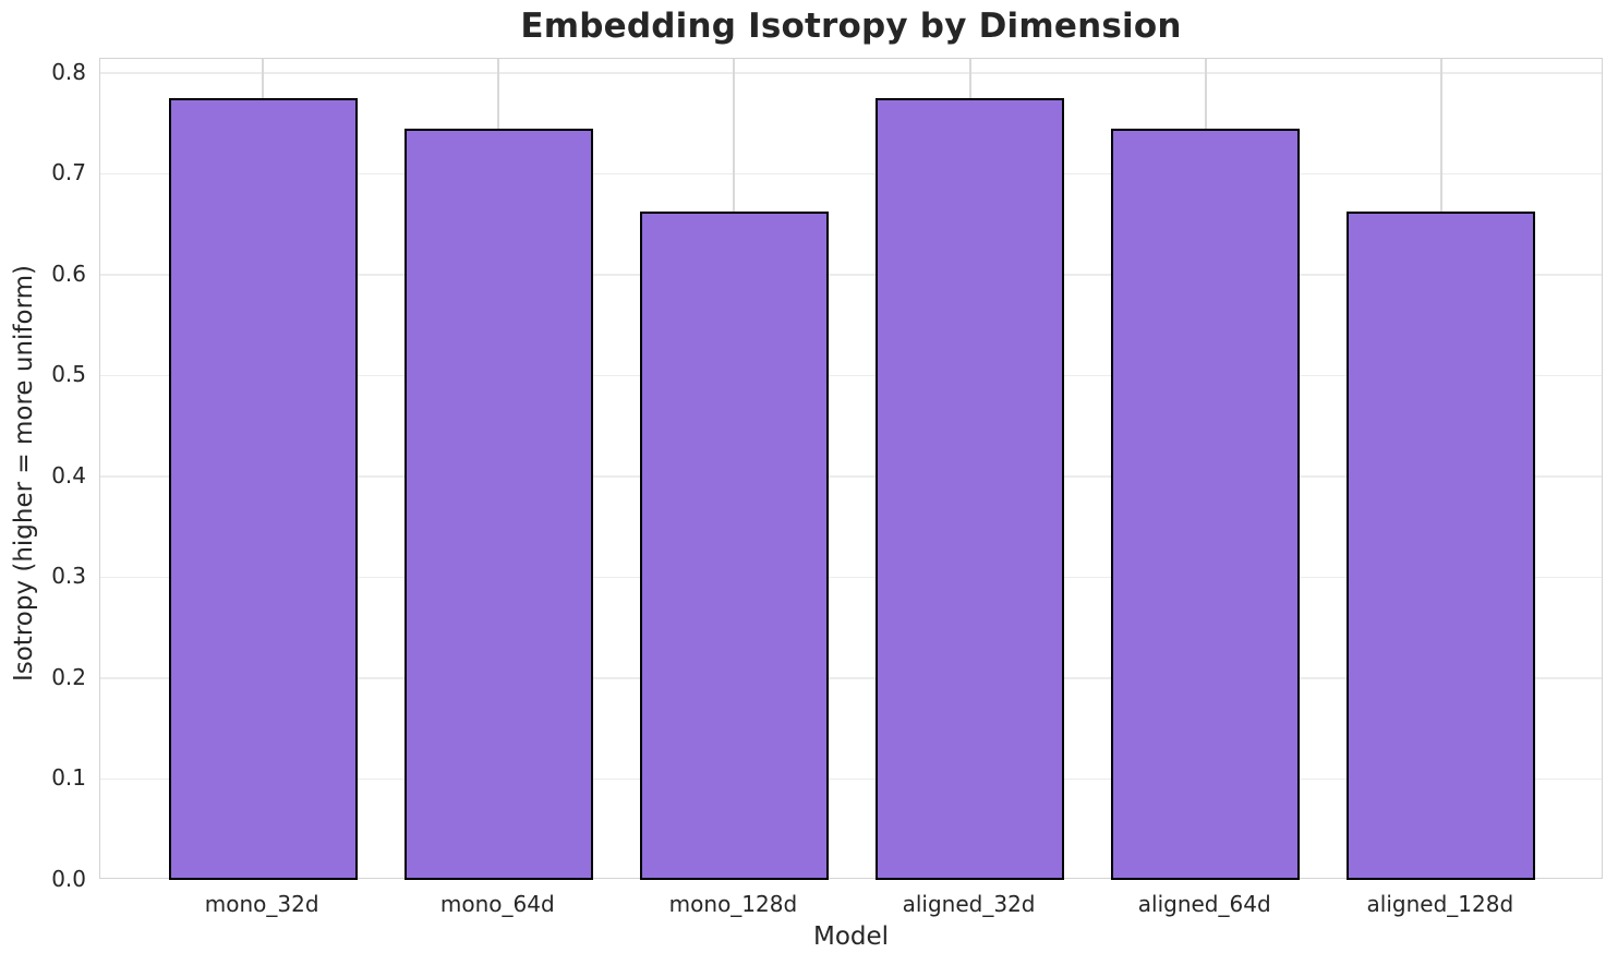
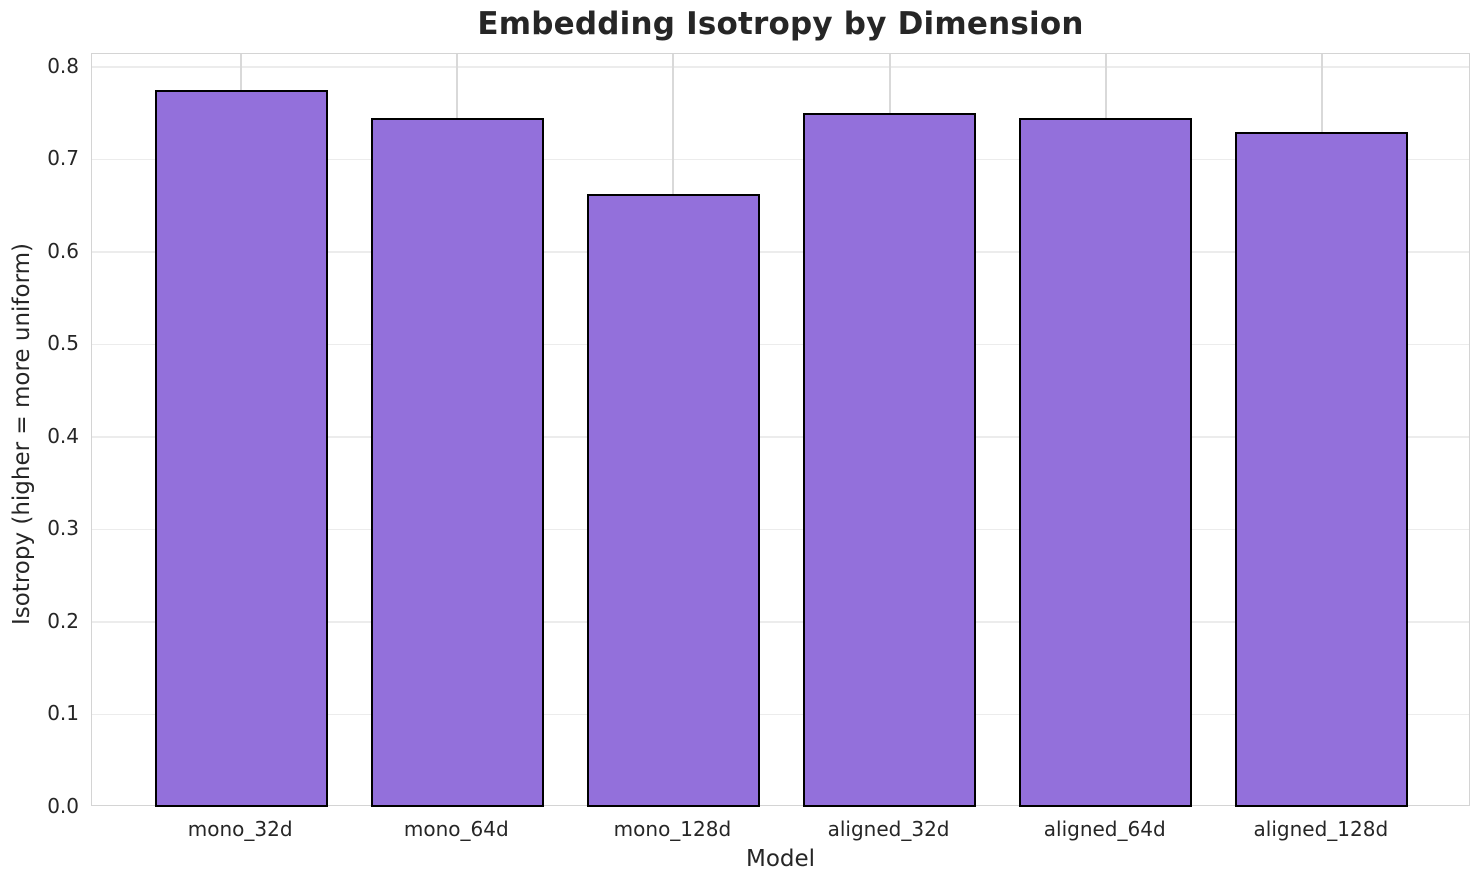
aligned_32d: 0.78 -> 0.75
aligned_128d: 0.66 -> 0.73
